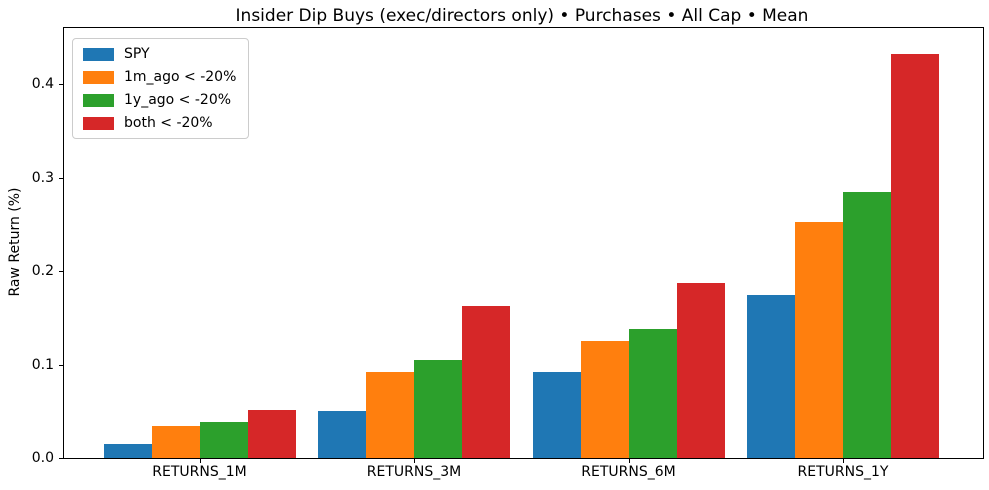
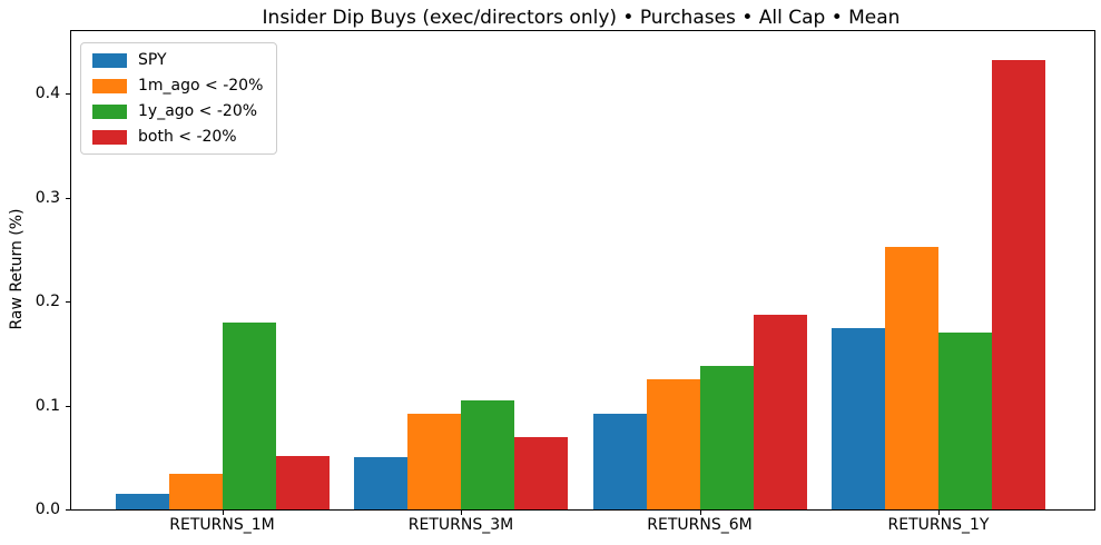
1y_ago < -20%/RETURNS_1M: 0.04 -> 0.18
both < -20%/RETURNS_3M: 0.16 -> 0.07
1y_ago < -20%/RETURNS_1Y: 0.28 -> 0.17
